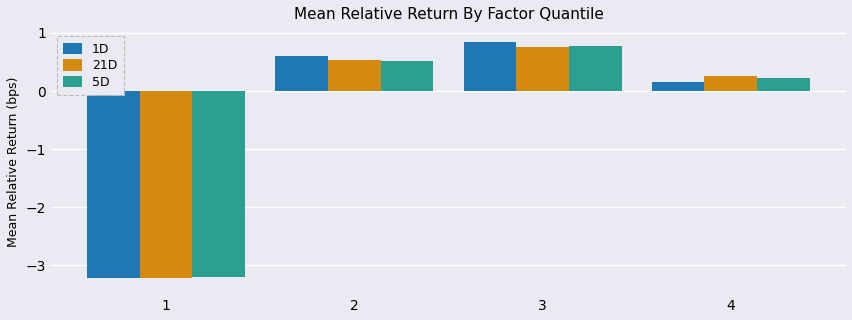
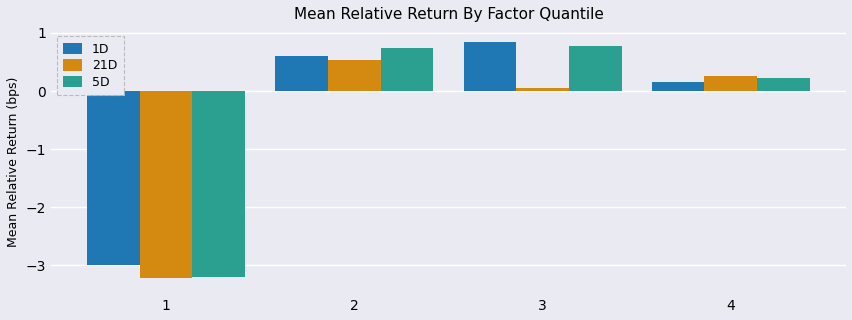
1D/1: -3.22 -> -3.00
5D/2: 0.52 -> 0.74
21D/3: 0.75 -> 0.06
